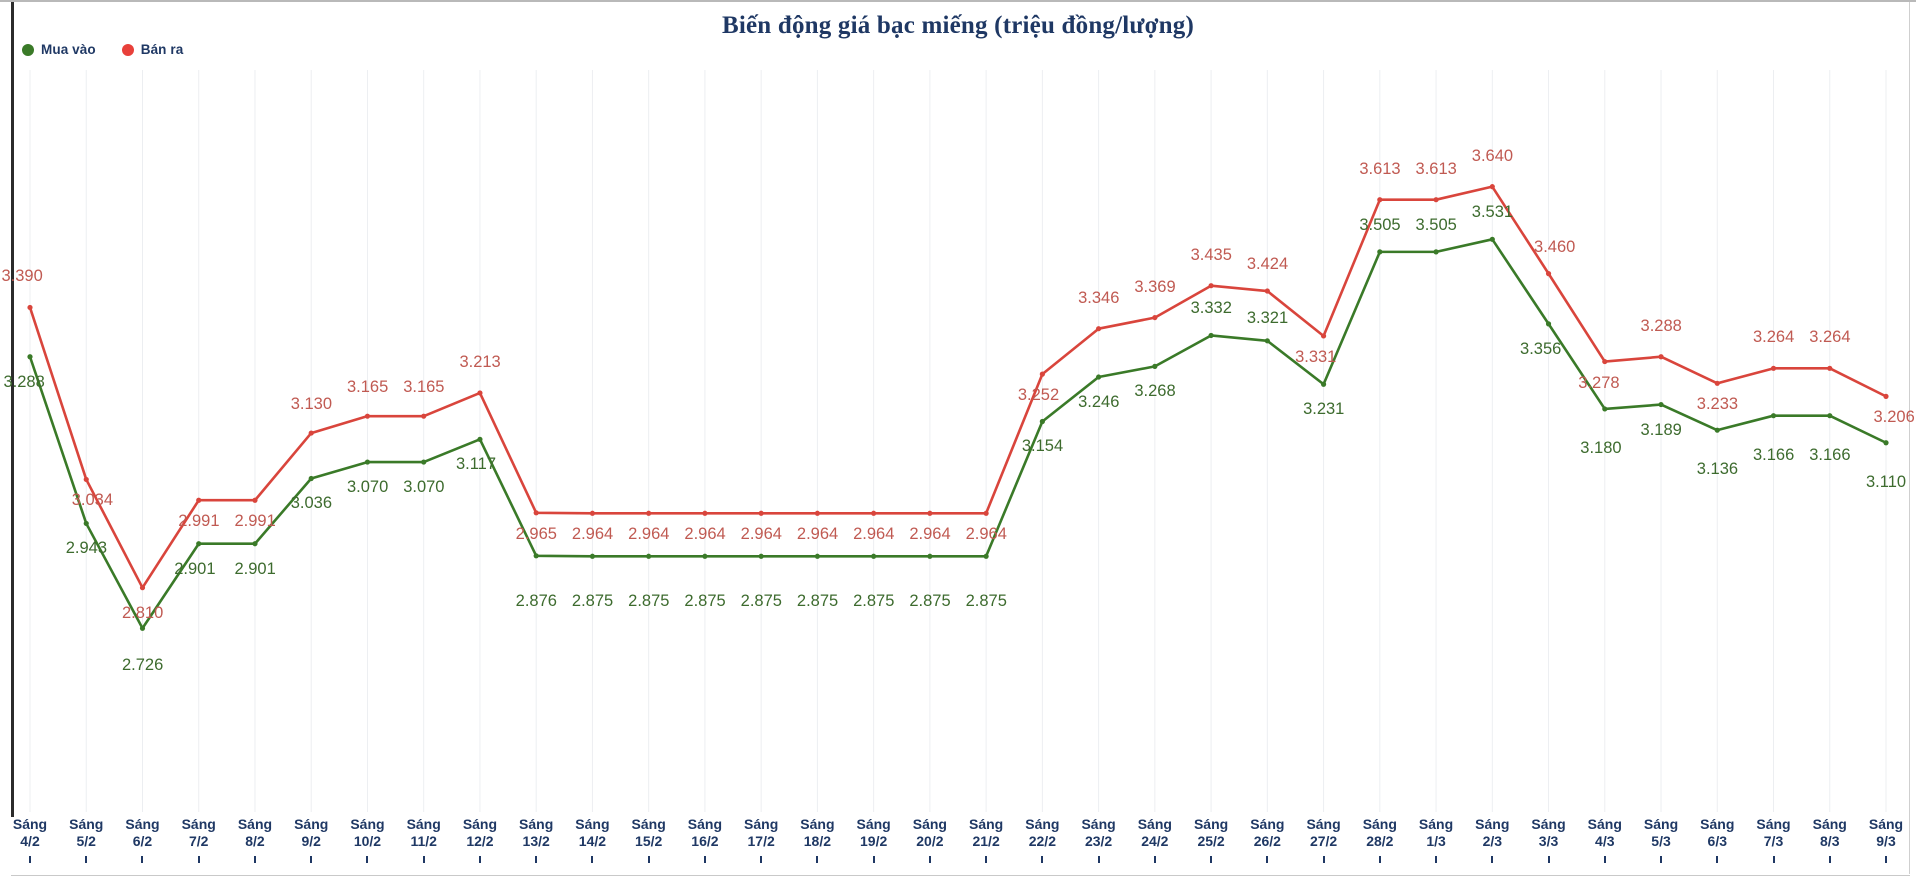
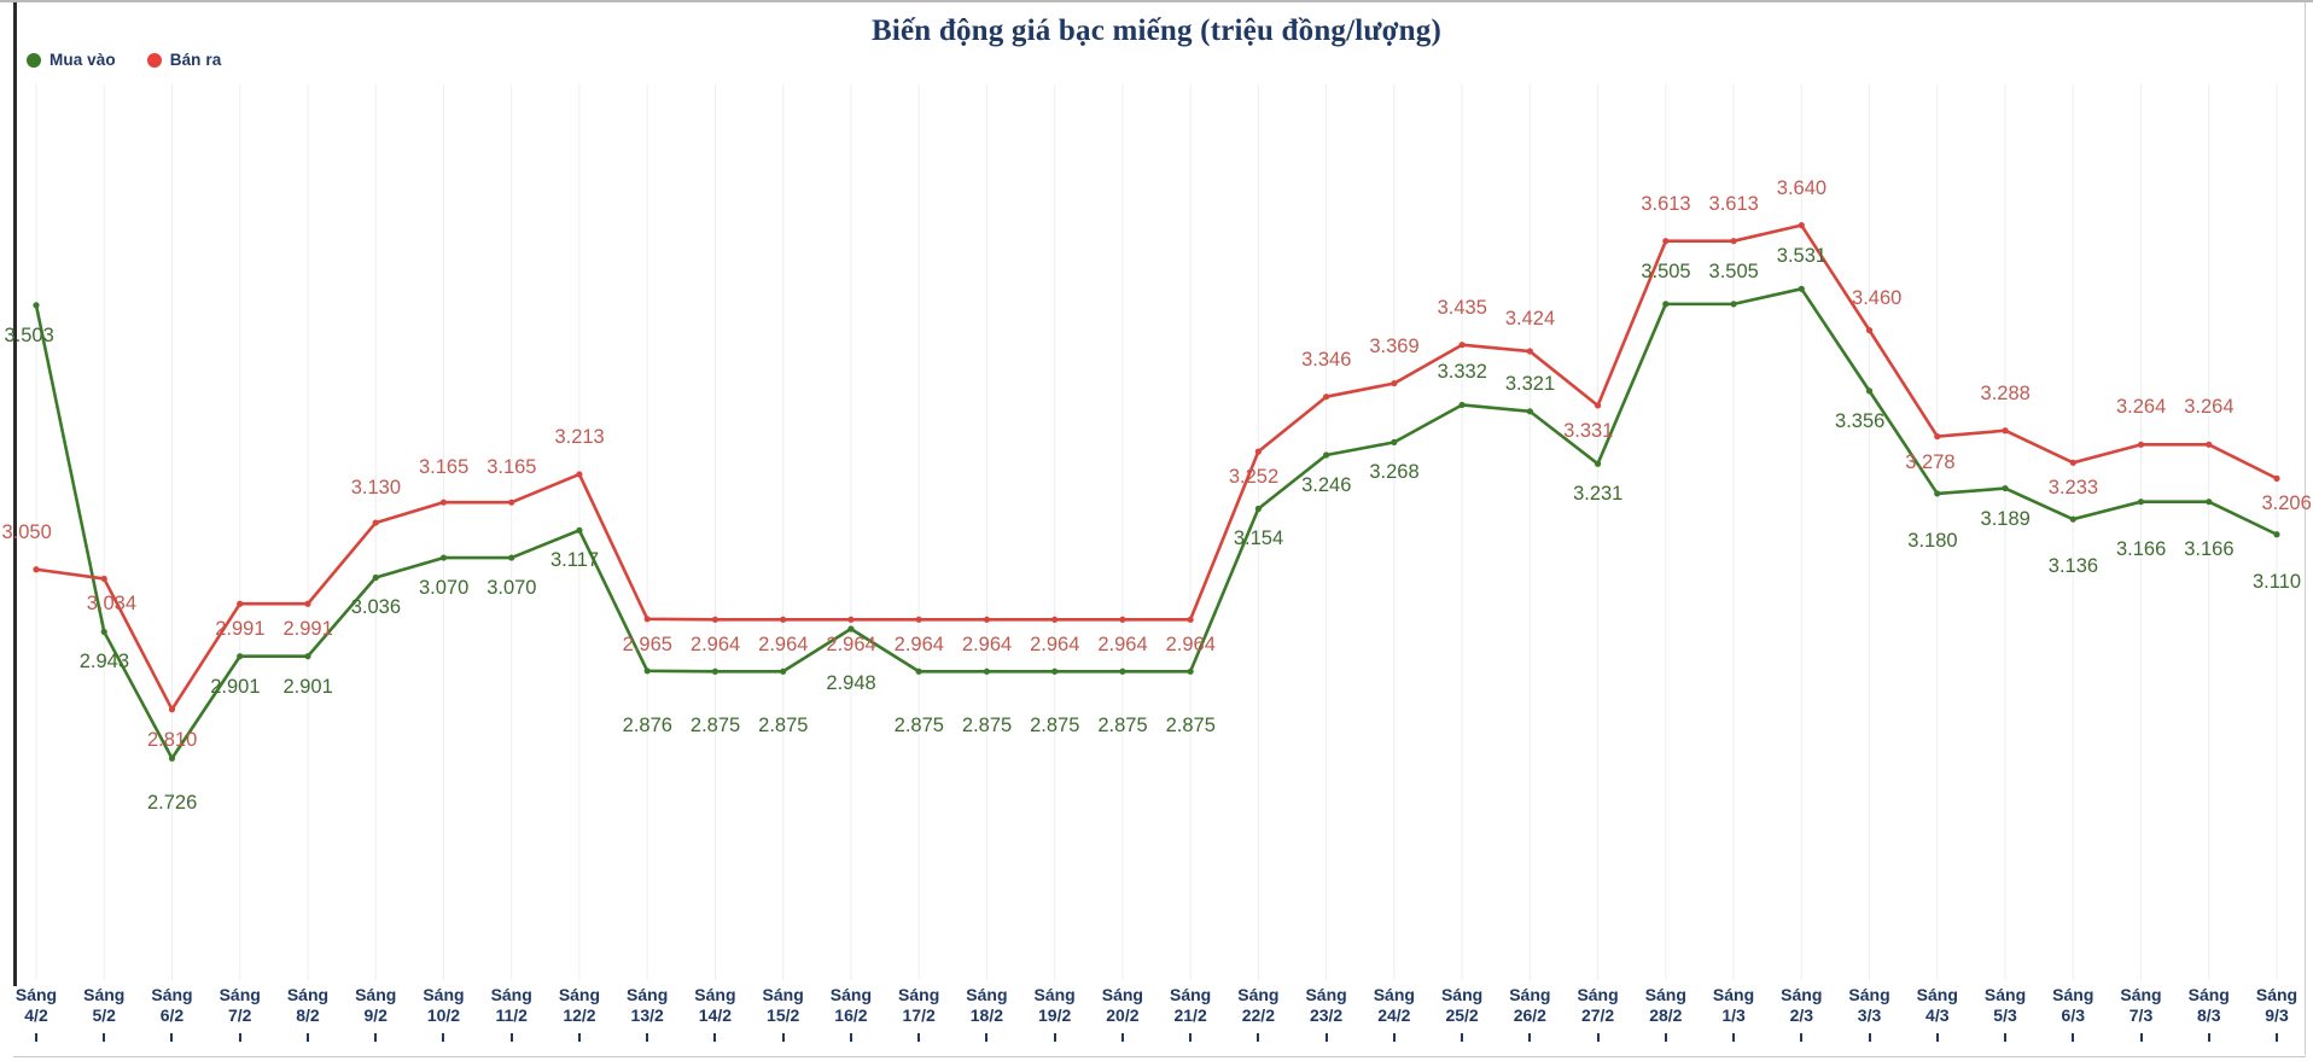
Mua vào/4/2: 3.288 -> 3.503
Bán ra/4/2: 3.390 -> 3.050
Mua vào/16/2: 2.875 -> 2.948
